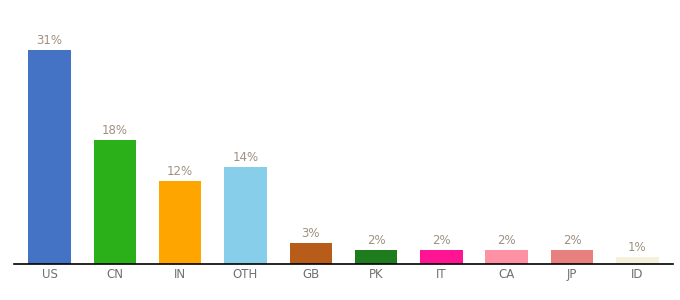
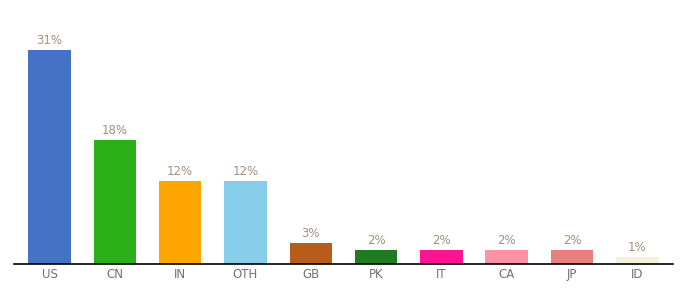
OTH: 14% -> 12%
